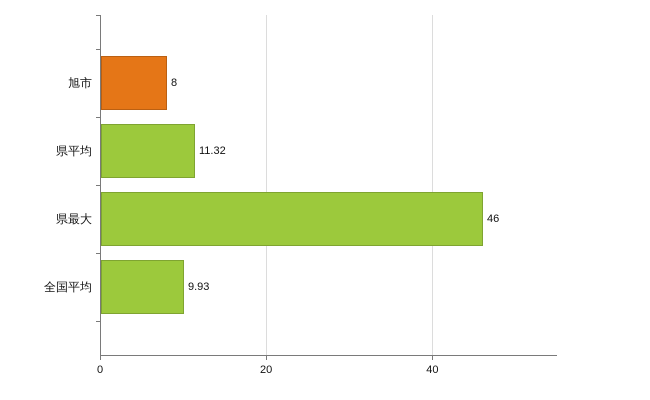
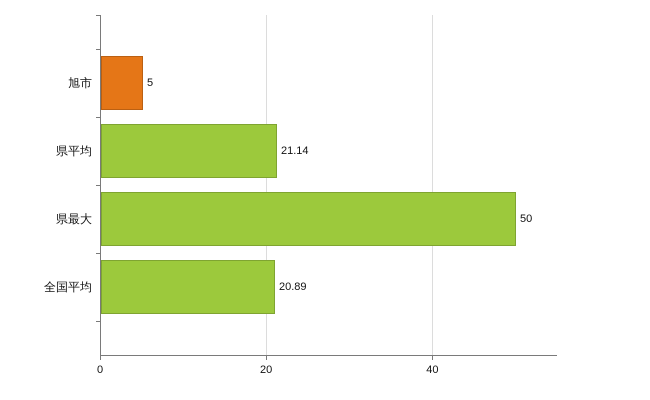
旭市: 8 -> 5
県平均: 11.32 -> 21.14
県最大: 46 -> 50
全国平均: 9.93 -> 20.89
